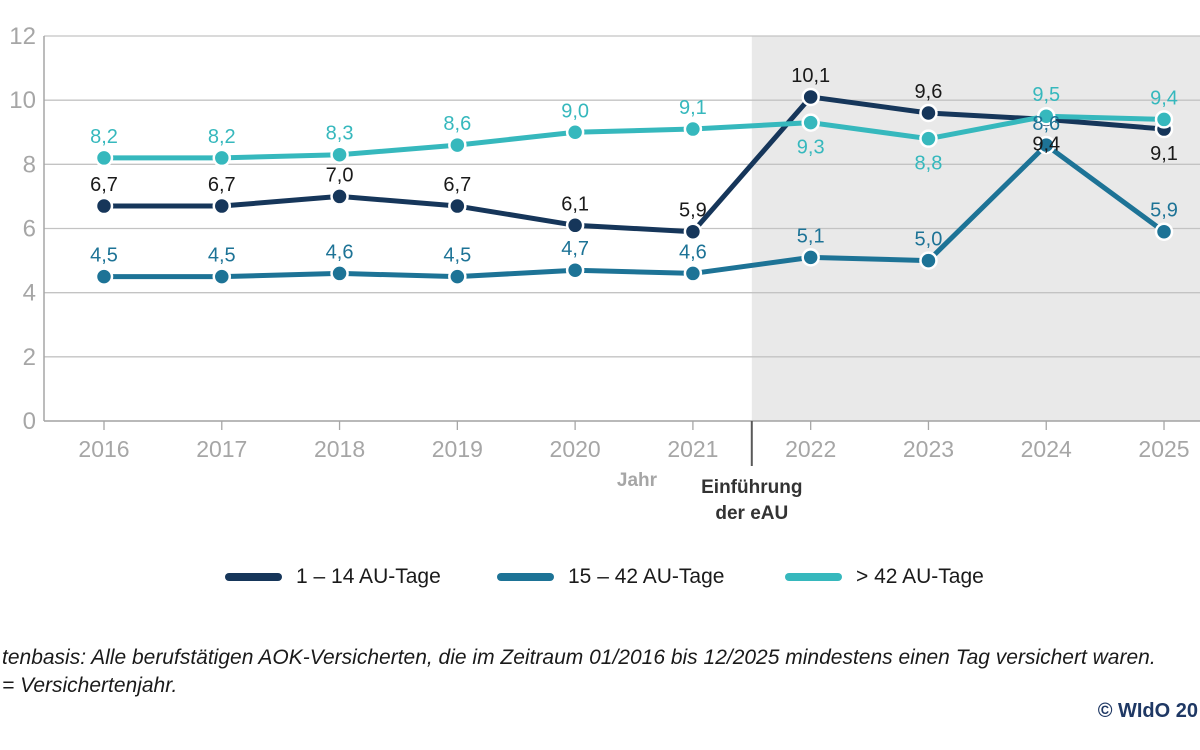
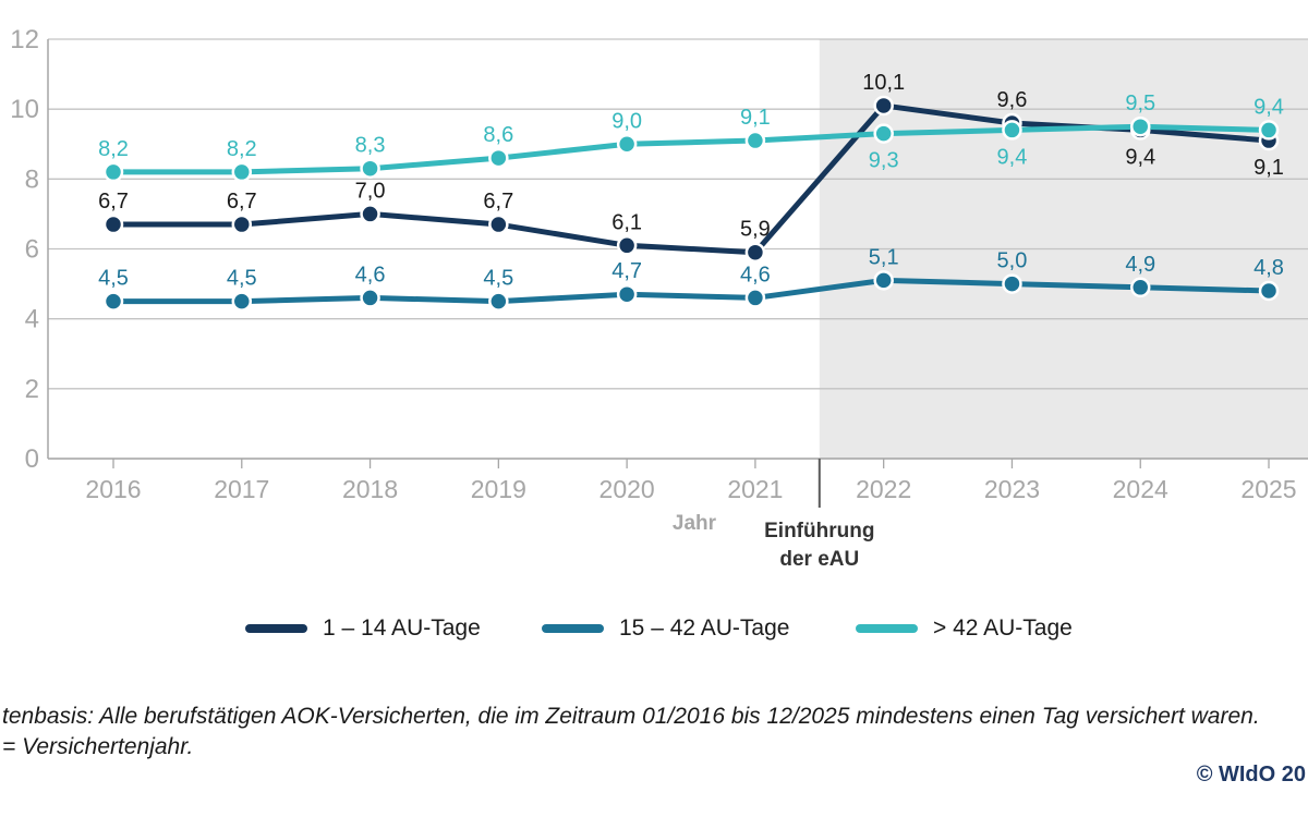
> 42 AU-Tage/2023: 8,8 -> 9,4
15 – 42 AU-Tage/2024: 8,6 -> 4,9
15 – 42 AU-Tage/2025: 5,9 -> 4,8
